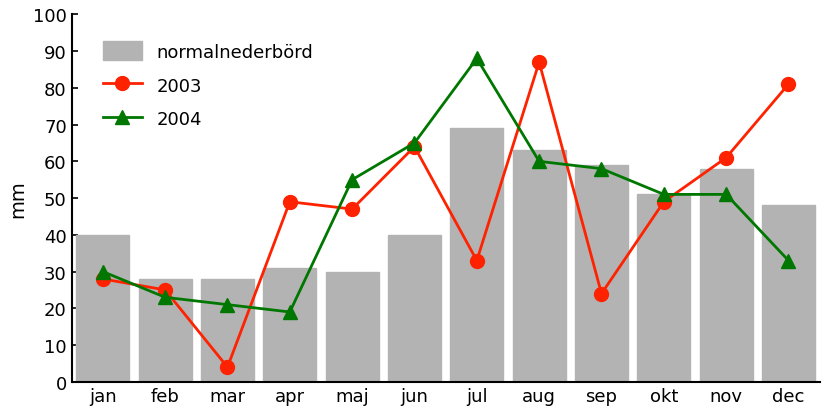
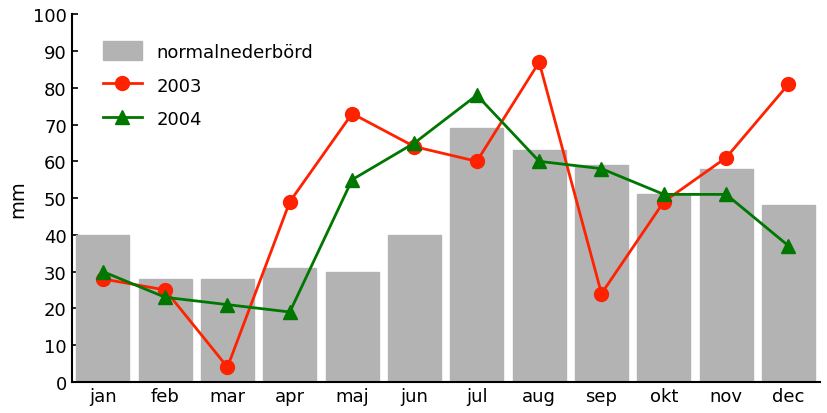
2003/maj: 47 -> 73
2003/jul: 33 -> 60
2004/jul: 88 -> 78
2004/dec: 33 -> 37
